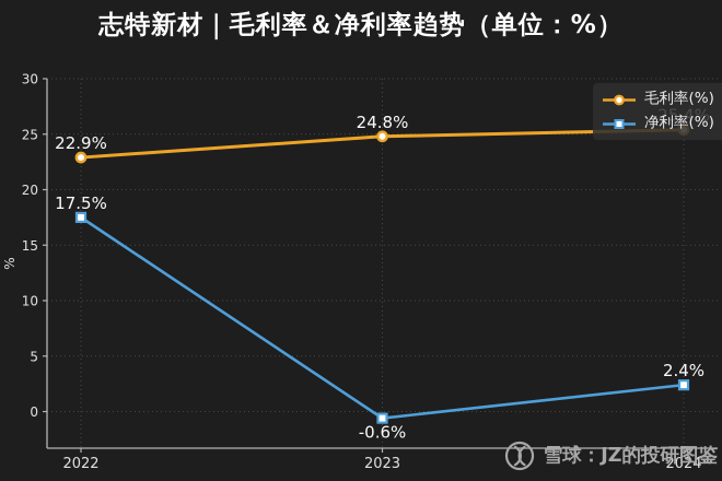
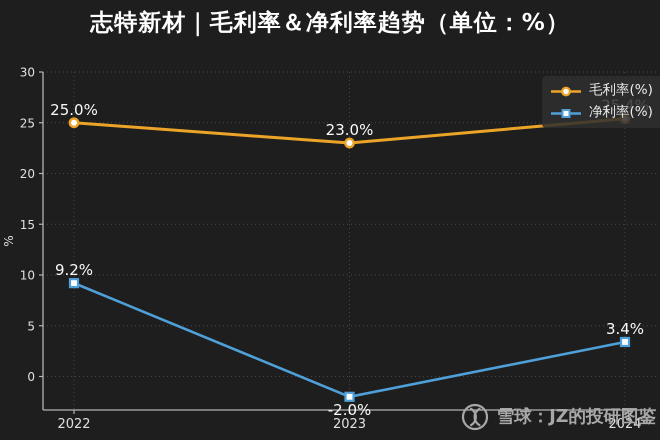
毛利率(%)/2022: 22.9% -> 25.0%
净利率(%)/2022: 17.5% -> 9.2%
毛利率(%)/2023: 24.8% -> 23.0%
净利率(%)/2023: -0.6% -> -2.0%
净利率(%)/2024: 2.4% -> 3.4%
